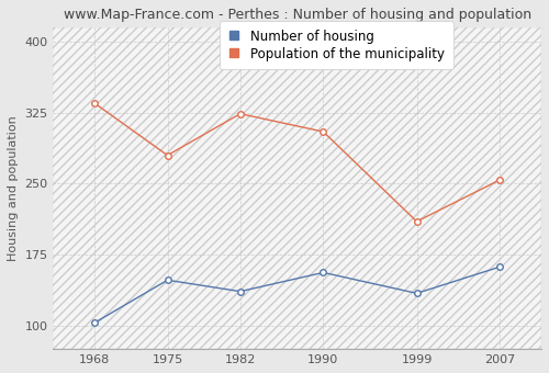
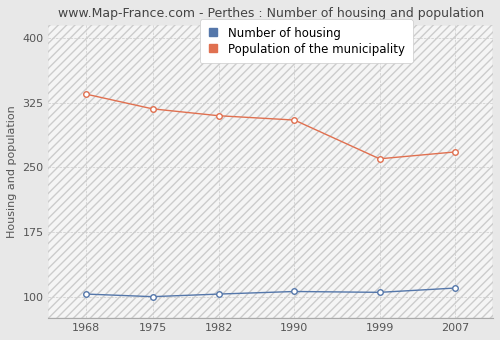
Number of housing/1975: 148 -> 100
Population of the municipality/1975: 280 -> 318
Number of housing/1982: 136 -> 103
Population of the municipality/1982: 324 -> 310
Number of housing/1990: 156 -> 106
Number of housing/1999: 134 -> 105
Population of the municipality/1999: 210 -> 260
Number of housing/2007: 162 -> 110
Population of the municipality/2007: 254 -> 268
